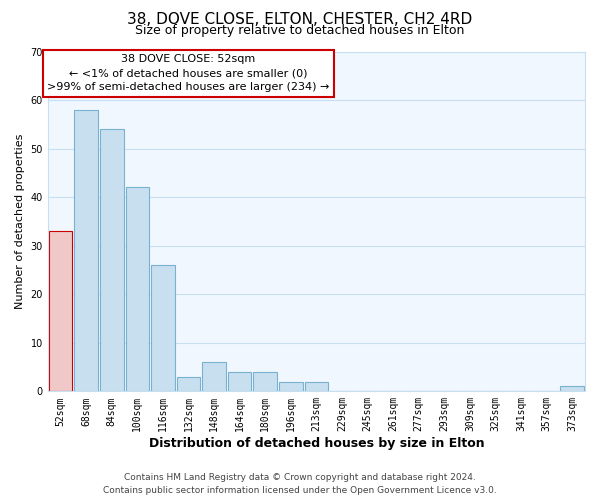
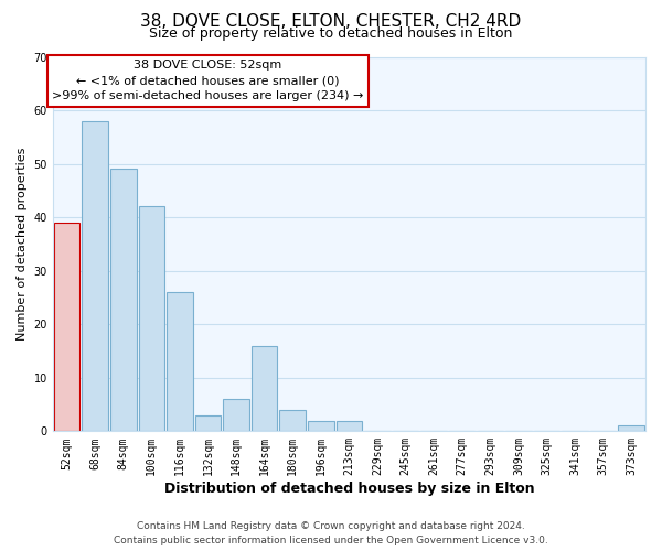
52sqm: 33 -> 39
84sqm: 54 -> 49
164sqm: 4 -> 16
